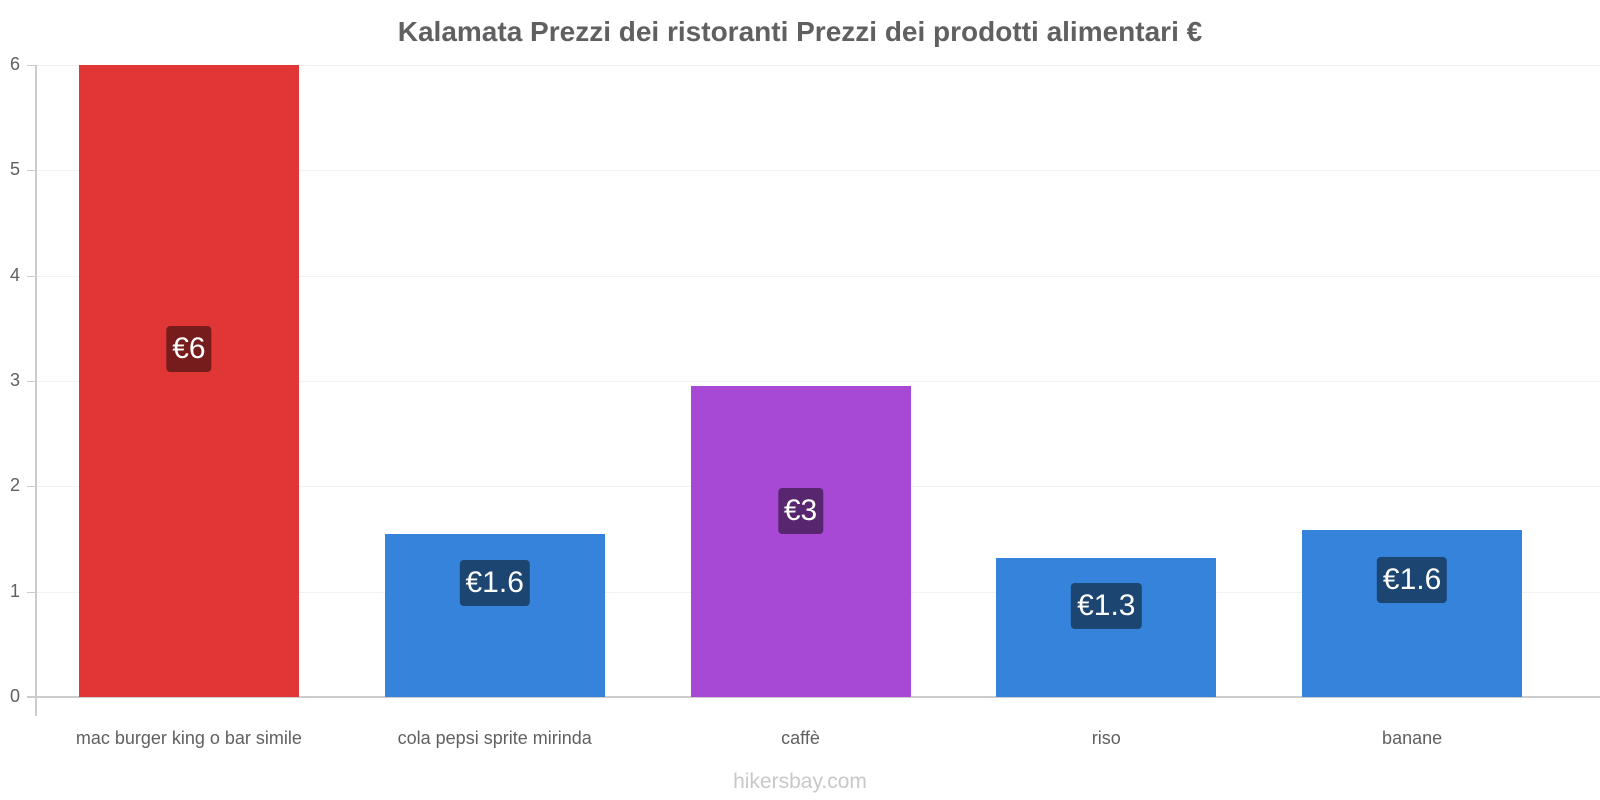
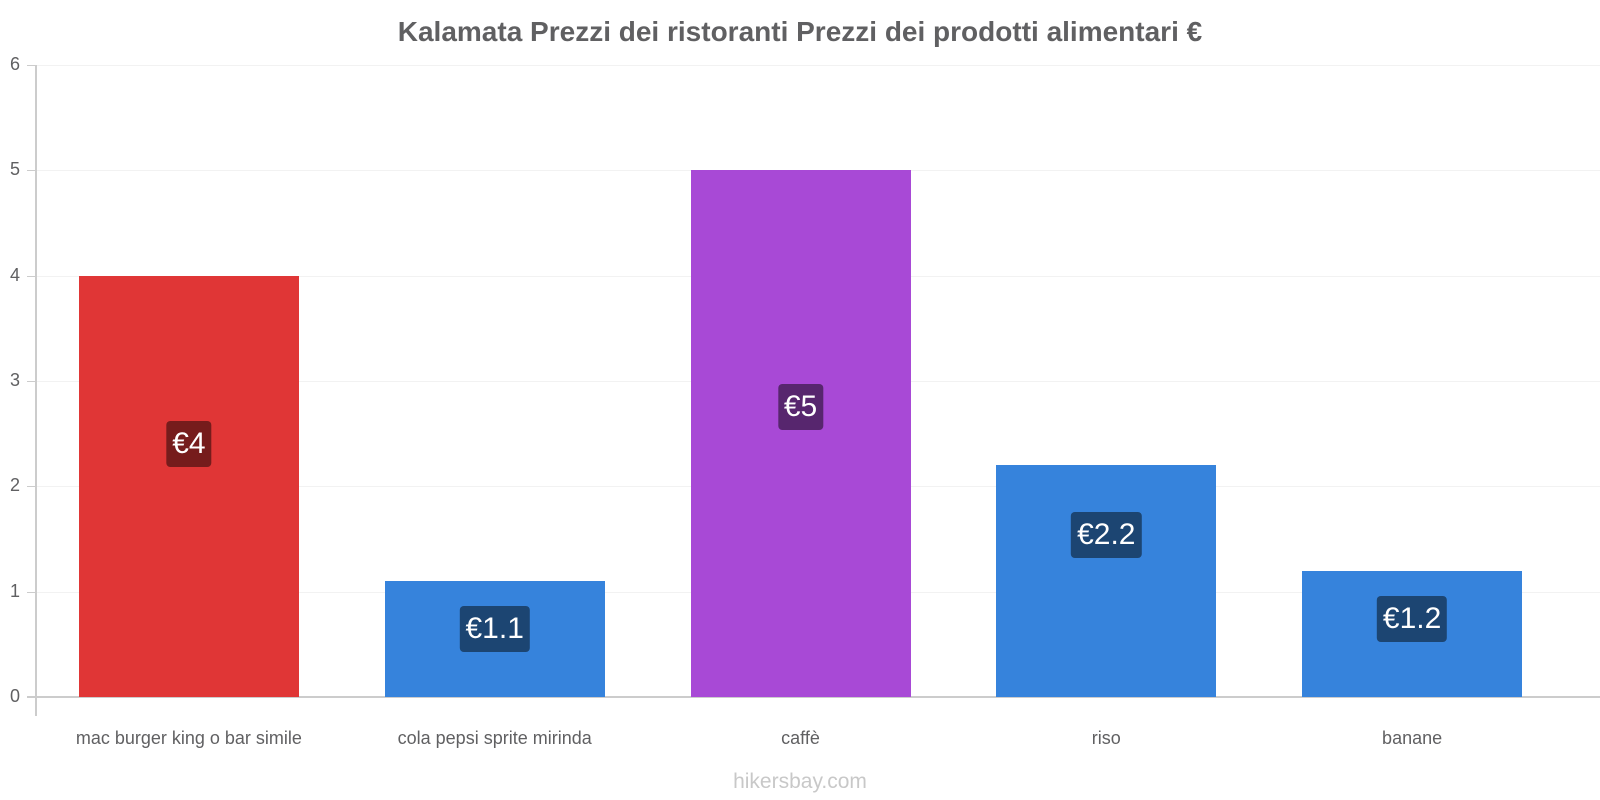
mac burger king o bar simile: €6 -> €4
cola pepsi sprite mirinda: €1.6 -> €1.1
caffè: €3 -> €5
riso: €1.3 -> €2.2
banane: €1.6 -> €1.2
